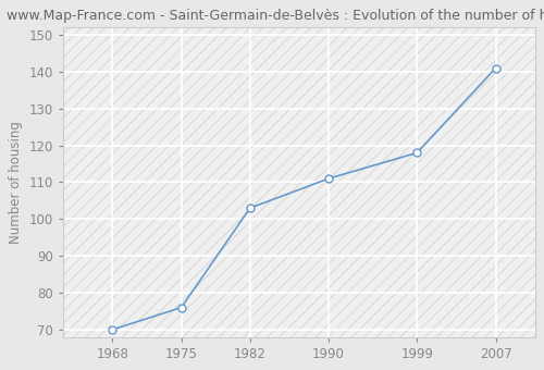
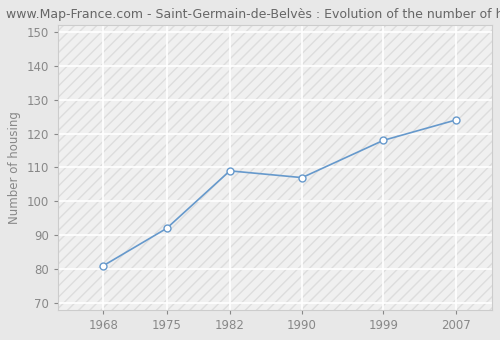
1968: 70 -> 81
1975: 76 -> 92
1982: 103 -> 109
1990: 111 -> 107
2007: 141 -> 124
